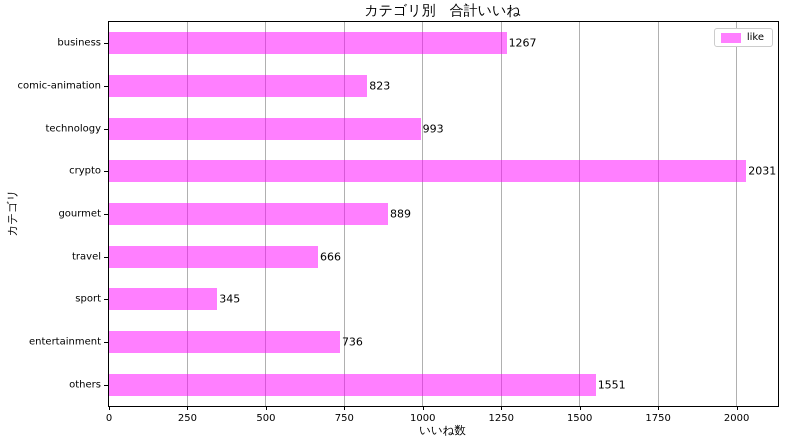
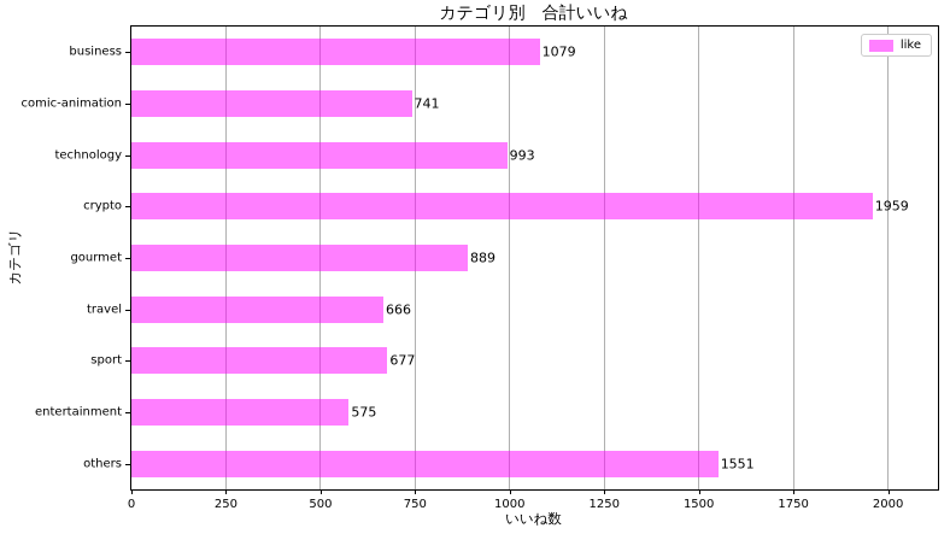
business: 1267 -> 1079
comic-animation: 823 -> 741
crypto: 2031 -> 1959
sport: 345 -> 677
entertainment: 736 -> 575
